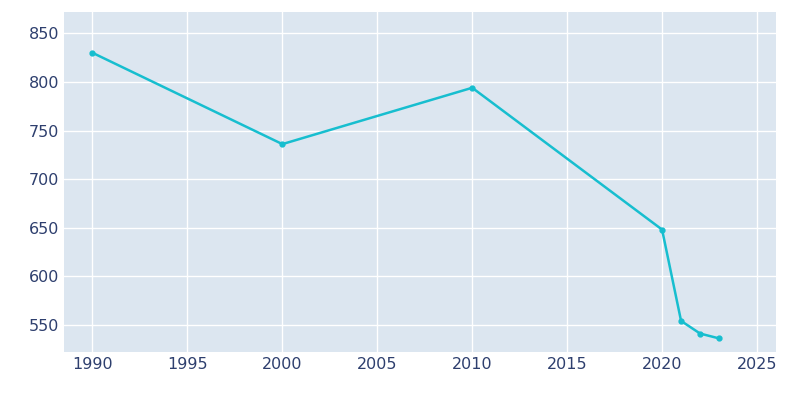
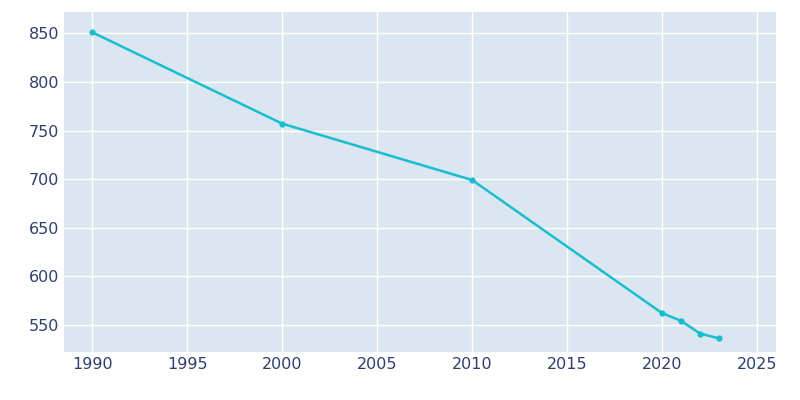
1990: 830 -> 851
2000: 736 -> 757
2010: 794 -> 699
2020: 648 -> 562
